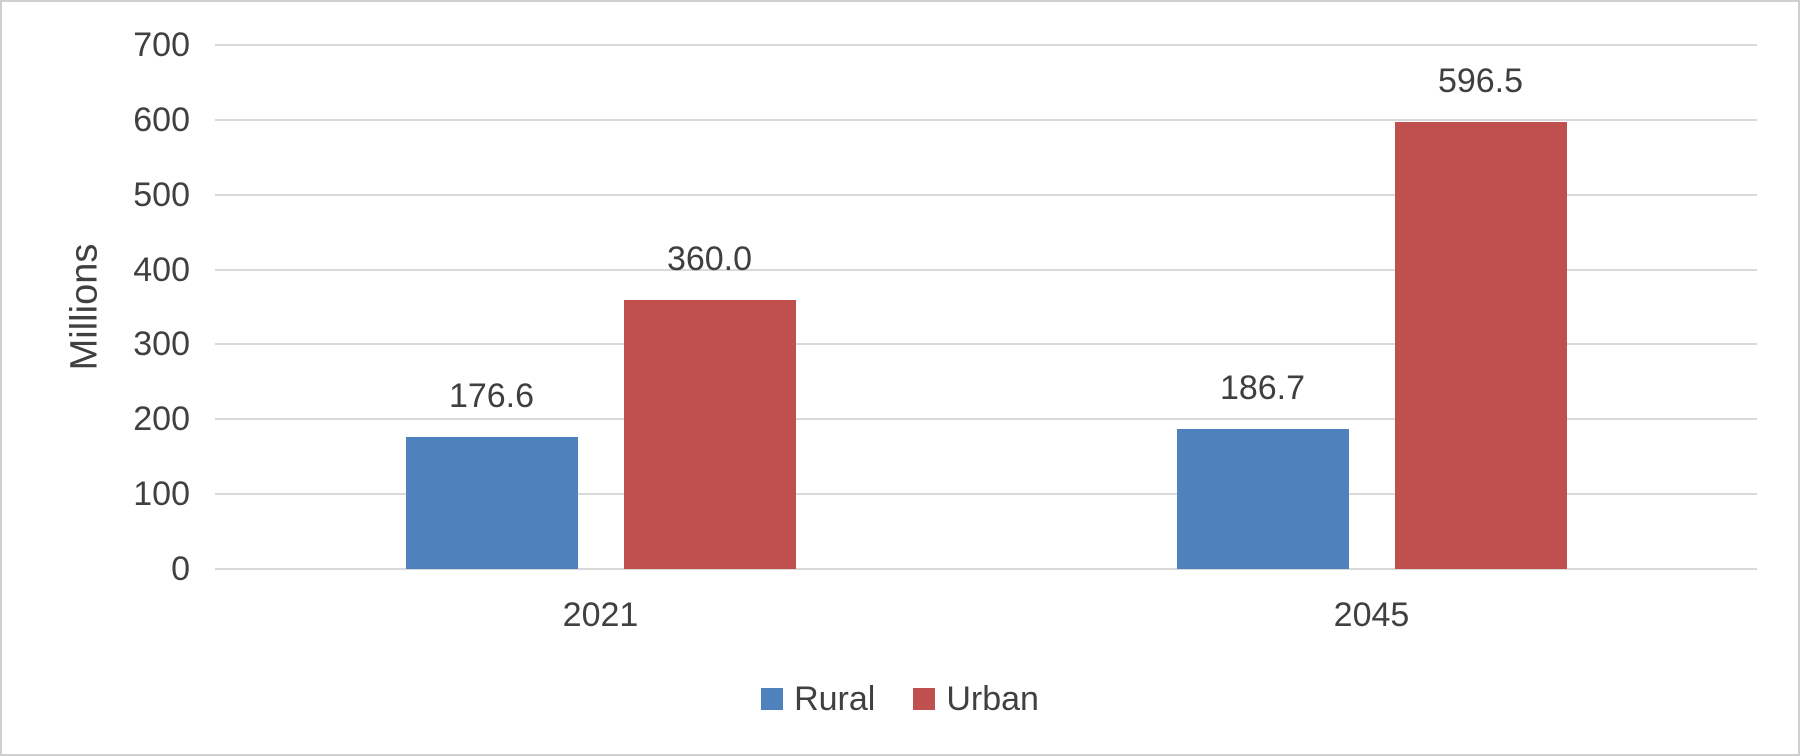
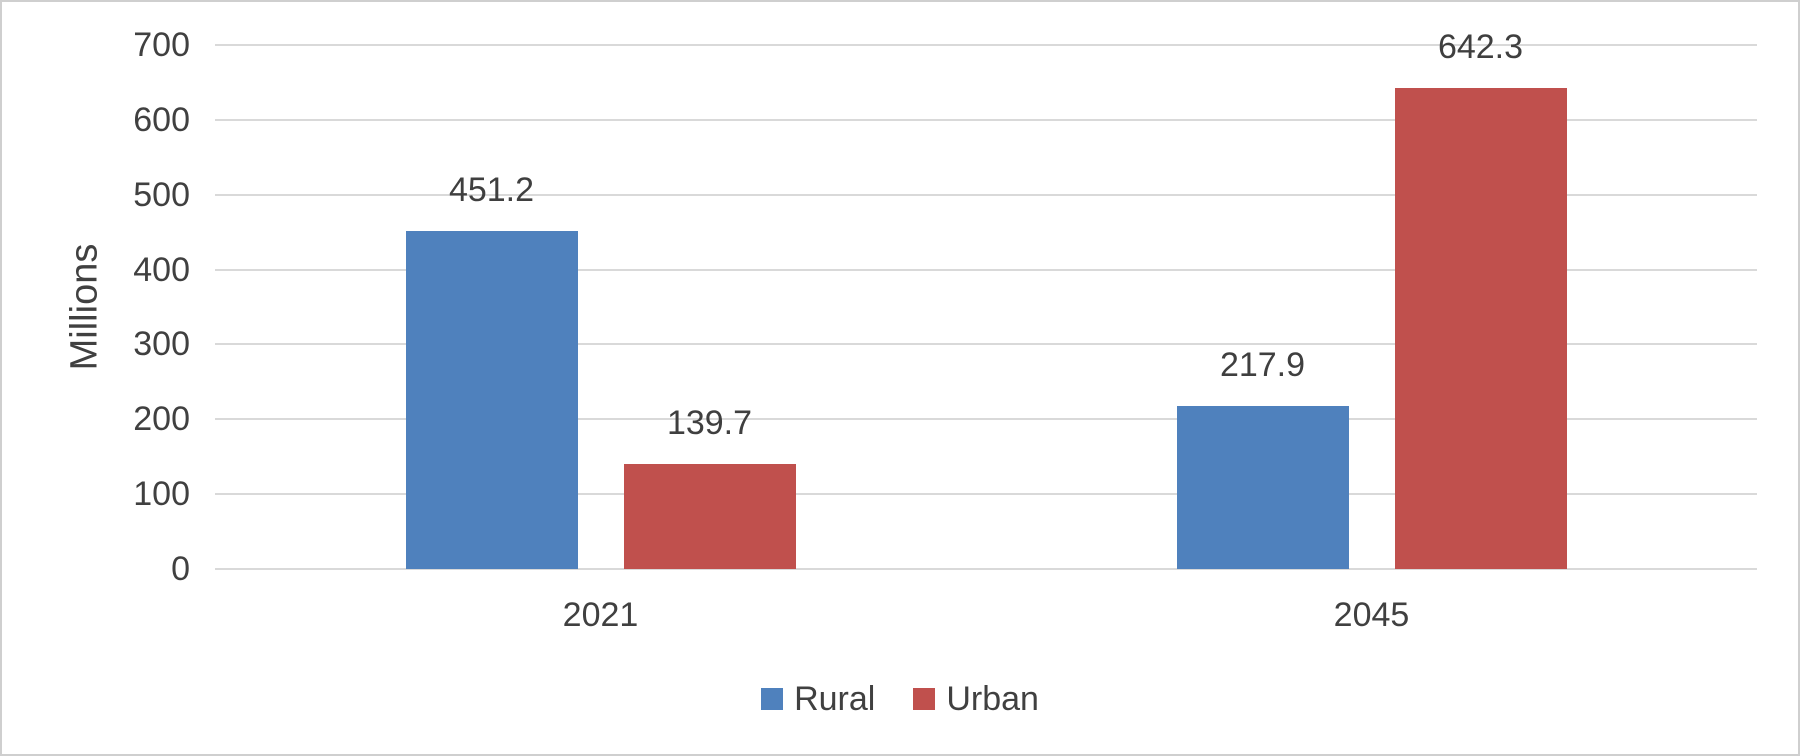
Rural/2021: 176.6 -> 451.2
Urban/2021: 360.0 -> 139.7
Rural/2045: 186.7 -> 217.9
Urban/2045: 596.5 -> 642.3
